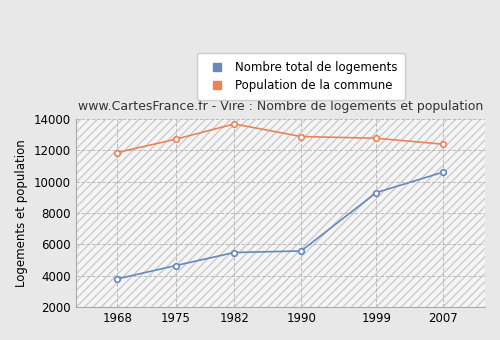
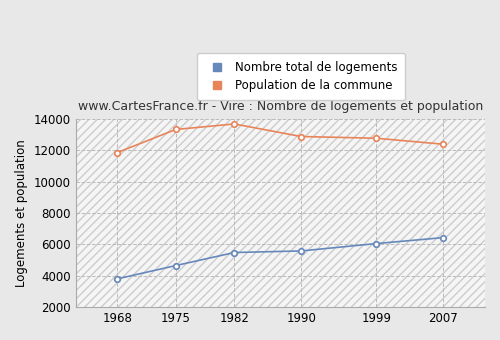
Population de la commune/1975: 12700 -> 13300
Nombre total de logements/1999: 9300 -> 6000
Nombre total de logements/2007: 10600 -> 6400
